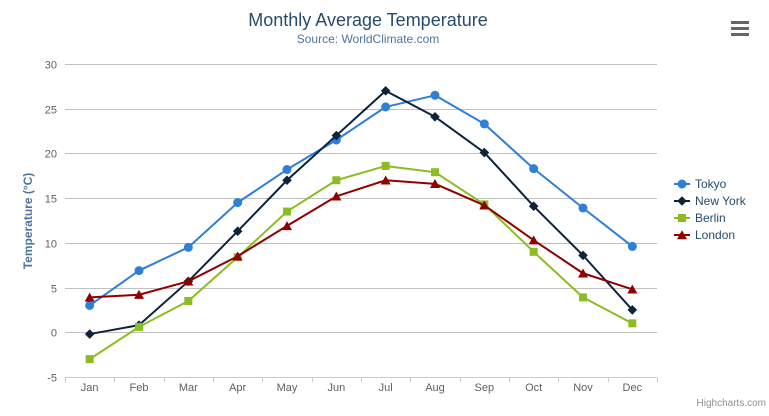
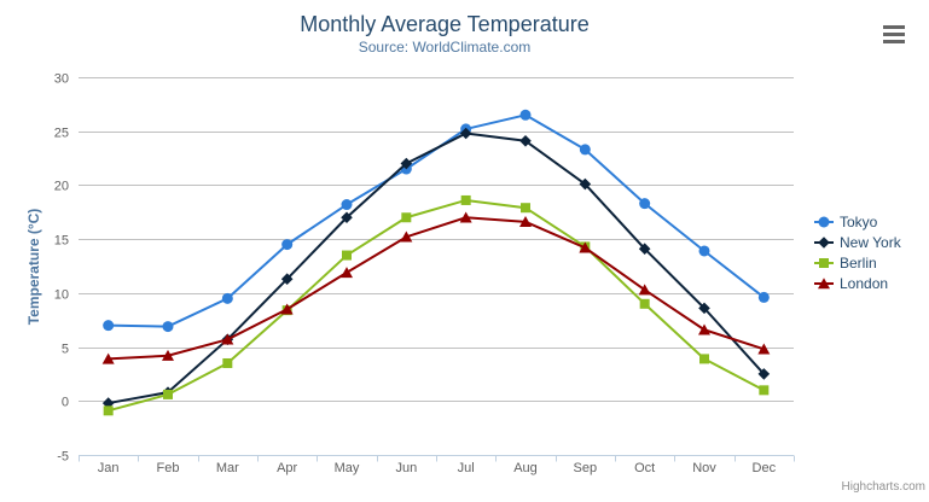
Tokyo/Jan: 3 -> 7
Berlin/Jan: -3 -> -1
New York/Jul: 27 -> 25
